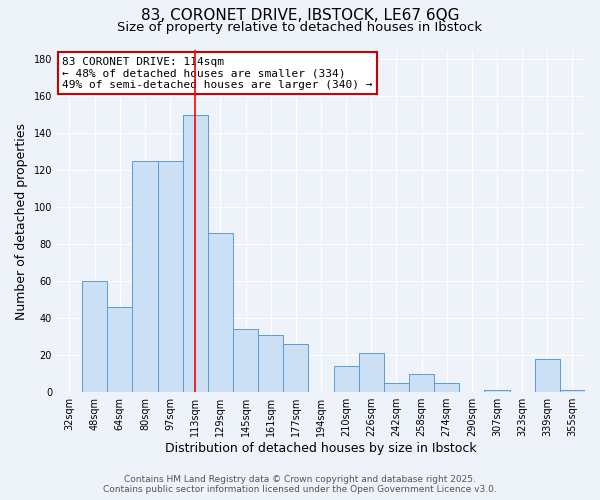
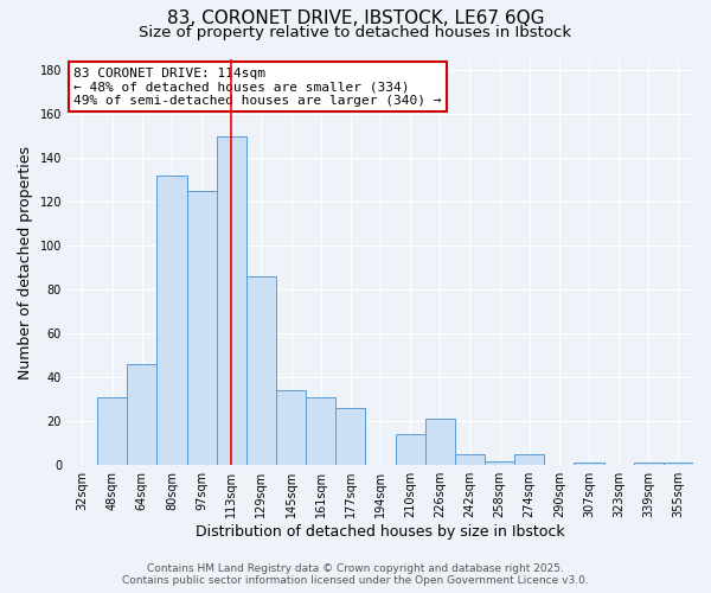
48sqm: 60 -> 31
80sqm: 125 -> 132
258sqm: 10 -> 2
339sqm: 18 -> 1
